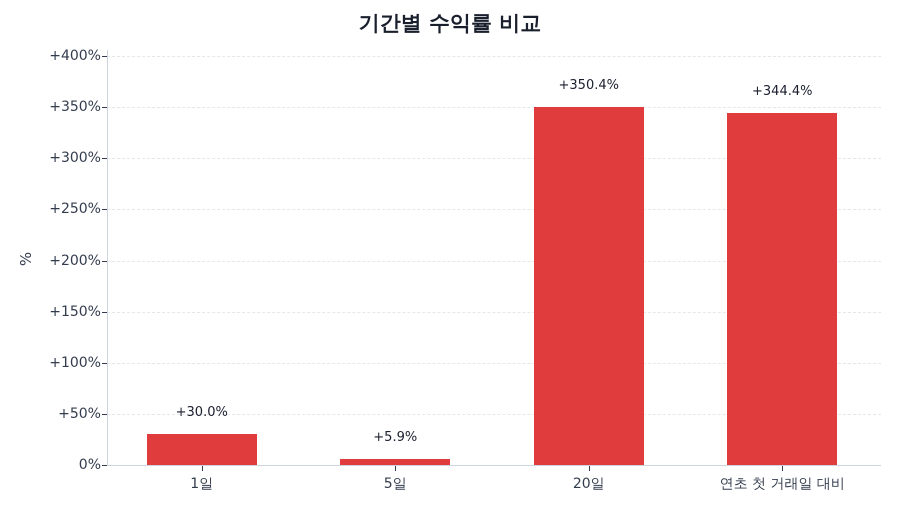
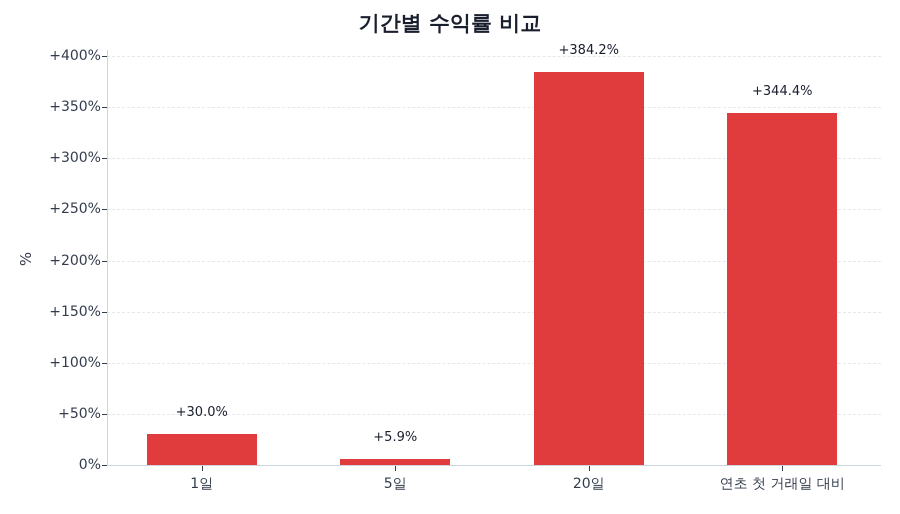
20일: +350.4% -> +384.2%
